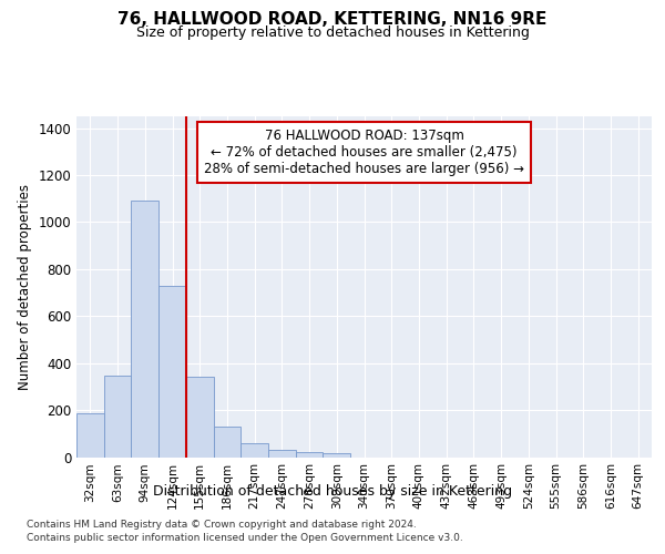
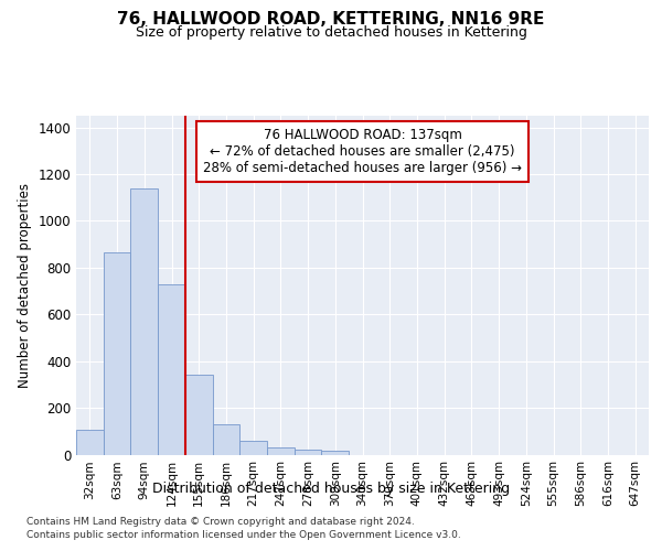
32sqm: 185 -> 105
63sqm: 345 -> 865
94sqm: 1090 -> 1140
